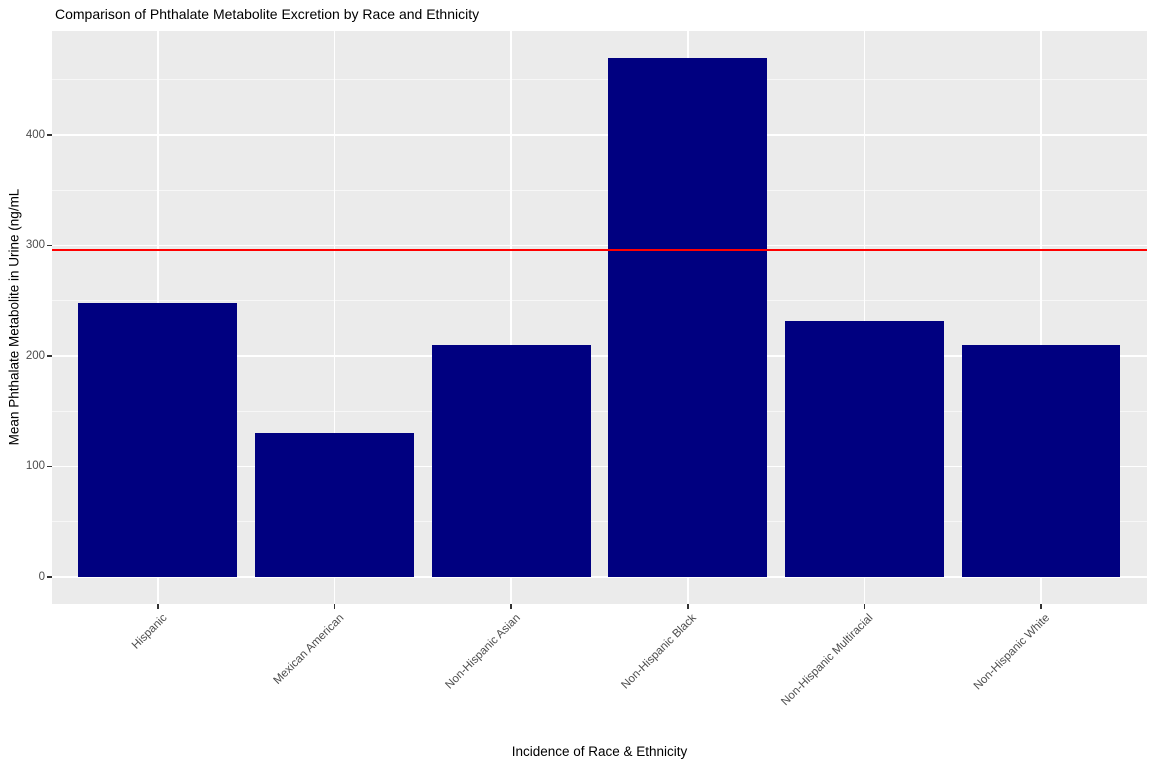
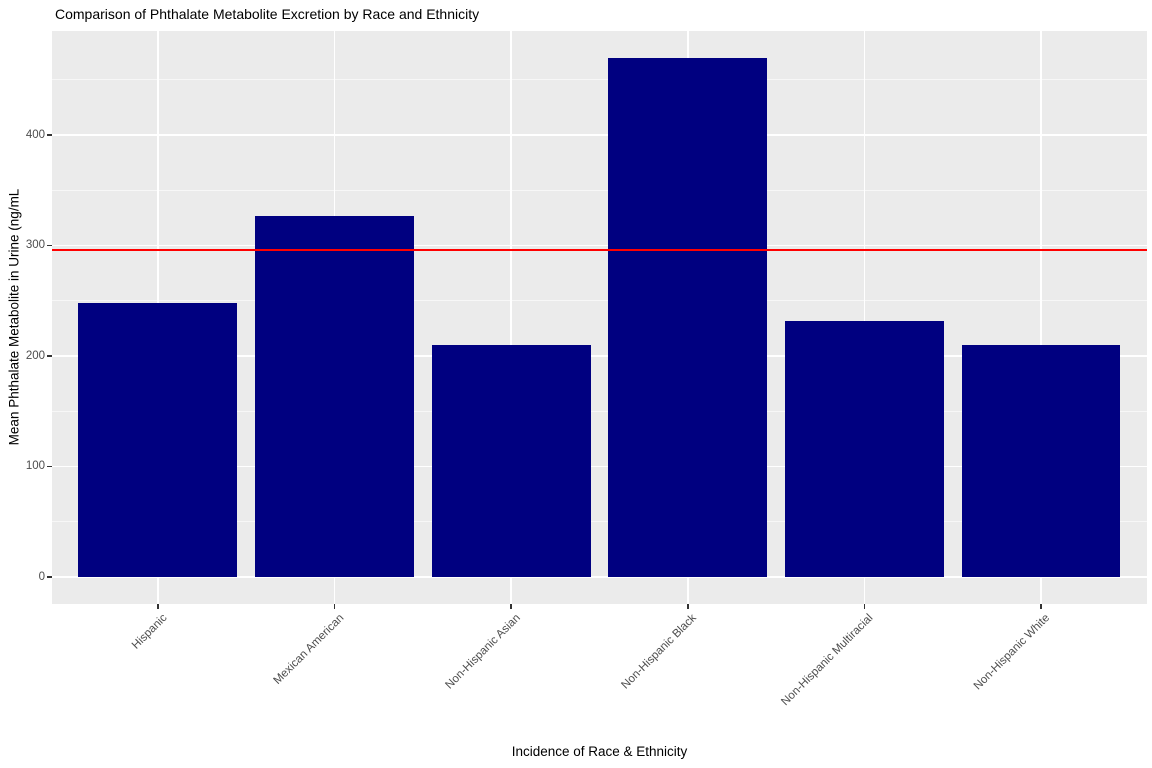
Mexican American: 130 -> 327
